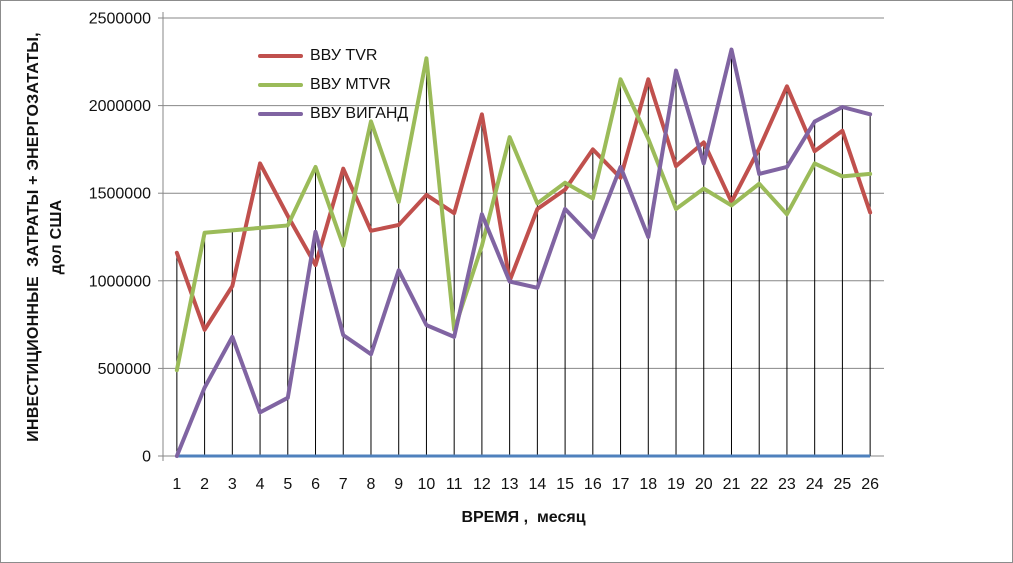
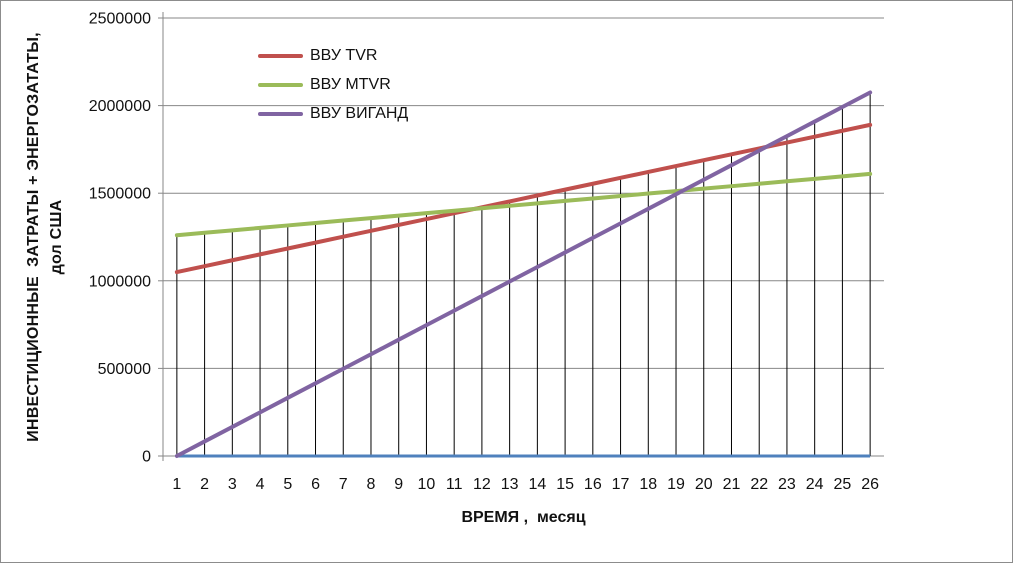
ВВУ TVR/1: 1160000 -> 1050000
ВВУ MTVR/1: 490000 -> 1260000
ВВУ TVR/2: 720000 -> 1080000
ВВУ ВИГАНД/2: 390000 -> 80000
ВВУ TVR/3: 970000 -> 1120000
ВВУ ВИГАНД/3: 680000 -> 170000
ВВУ TVR/4: 1670000 -> 1150000
ВВУ TVR/5: 1370000 -> 1180000
ВВУ TVR/6: 1090000 -> 1220000
ВВУ MTVR/6: 1650000 -> 1330000
ВВУ ВИГАНД/6: 1280000 -> 420000
ВВУ TVR/7: 1640000 -> 1250000
ВВУ MTVR/7: 1200000 -> 1340000
ВВУ ВИГАНД/7: 690000 -> 500000
ВВУ MTVR/8: 1910000 -> 1360000
ВВУ MTVR/9: 1450000 -> 1370000
ВВУ ВИГАНД/9: 1060000 -> 660000
ВВУ TVR/10: 1490000 -> 1350000
ВВУ MTVR/10: 2270000 -> 1390000
ВВУ MTVR/11: 720000 -> 1400000
ВВУ ВИГАНД/11: 680000 -> 830000
ВВУ TVR/12: 1950000 -> 1420000
ВВУ MTVR/12: 1200000 -> 1410000
ВВУ ВИГАНД/12: 1380000 -> 910000
ВВУ TVR/13: 1000000 -> 1450000
ВВУ MTVR/13: 1820000 -> 1430000
ВВУ TVR/14: 1410000 -> 1490000
ВВУ ВИГАНД/14: 960000 -> 1080000
ВВУ MTVR/15: 1560000 -> 1460000
ВВУ ВИГАНД/15: 1410000 -> 1160000
ВВУ TVR/16: 1750000 -> 1550000
ВВУ MTVR/17: 2150000 -> 1480000
ВВУ ВИГАНД/17: 1650000 -> 1330000
ВВУ TVR/18: 2150000 -> 1620000
ВВУ MTVR/18: 1810000 -> 1500000
ВВУ ВИГАНД/18: 1250000 -> 1410000
ВВУ MTVR/19: 1410000 -> 1510000
ВВУ ВИГАНД/19: 2200000 -> 1490000
ВВУ TVR/20: 1790000 -> 1690000
ВВУ ВИГАНД/20: 1670000 -> 1580000
ВВУ TVR/21: 1450000 -> 1720000
ВВУ MTVR/21: 1430000 -> 1540000
ВВУ ВИГАНД/21: 2320000 -> 1660000
ВВУ ВИГАНД/22: 1610000 -> 1740000
ВВУ TVR/23: 2110000 -> 1790000
ВВУ MTVR/23: 1380000 -> 1570000
ВВУ ВИГАНД/23: 1650000 -> 1830000
ВВУ TVR/24: 1740000 -> 1820000
ВВУ MTVR/24: 1670000 -> 1580000
ВВУ TVR/26: 1390000 -> 1890000
ВВУ ВИГАНД/26: 1950000 -> 2080000
